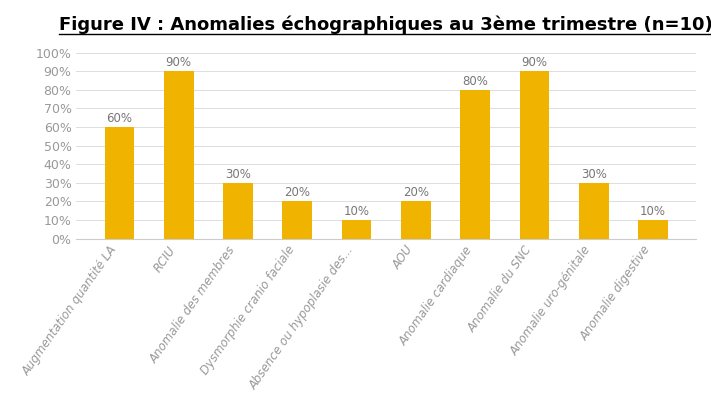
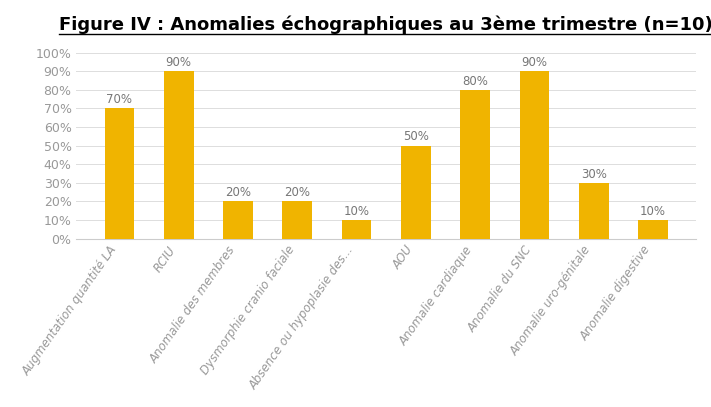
Augmentation quantité LA: 60% -> 70%
Anomalie des membres: 30% -> 20%
AOU: 20% -> 50%
